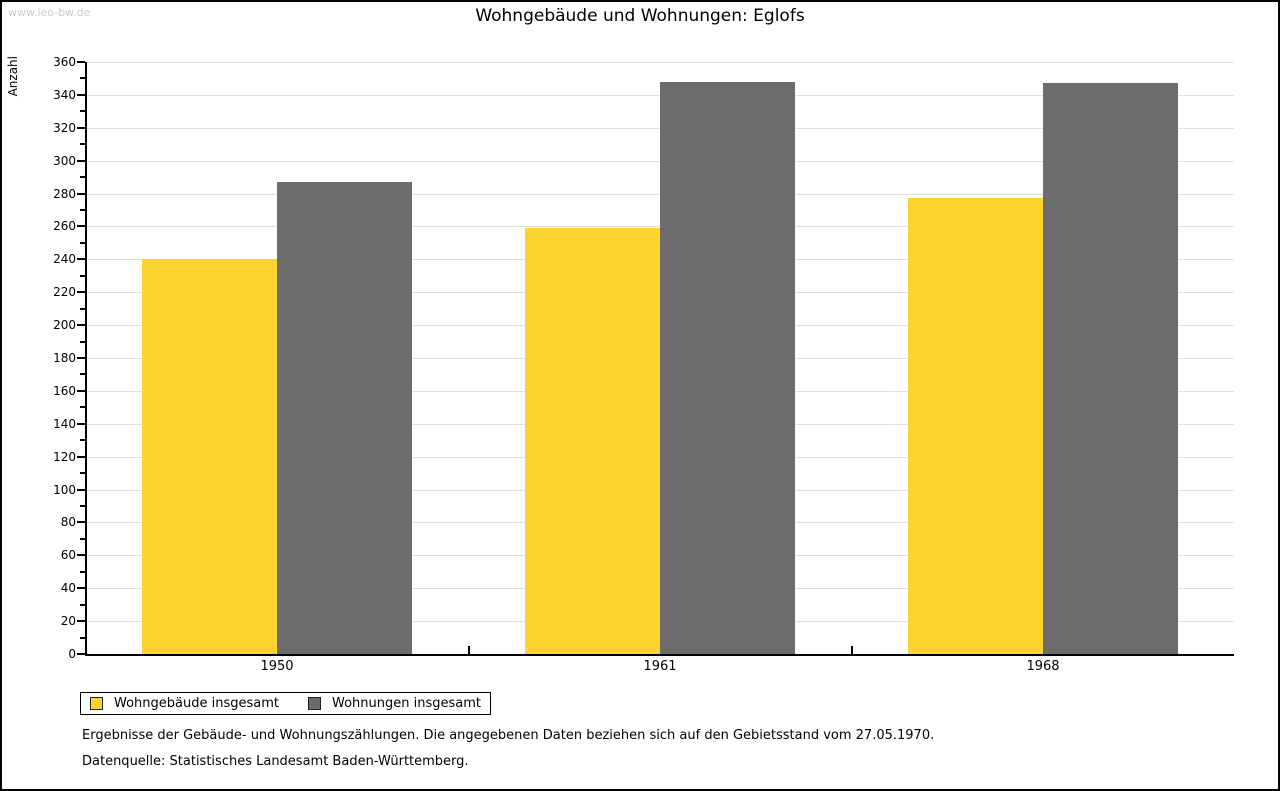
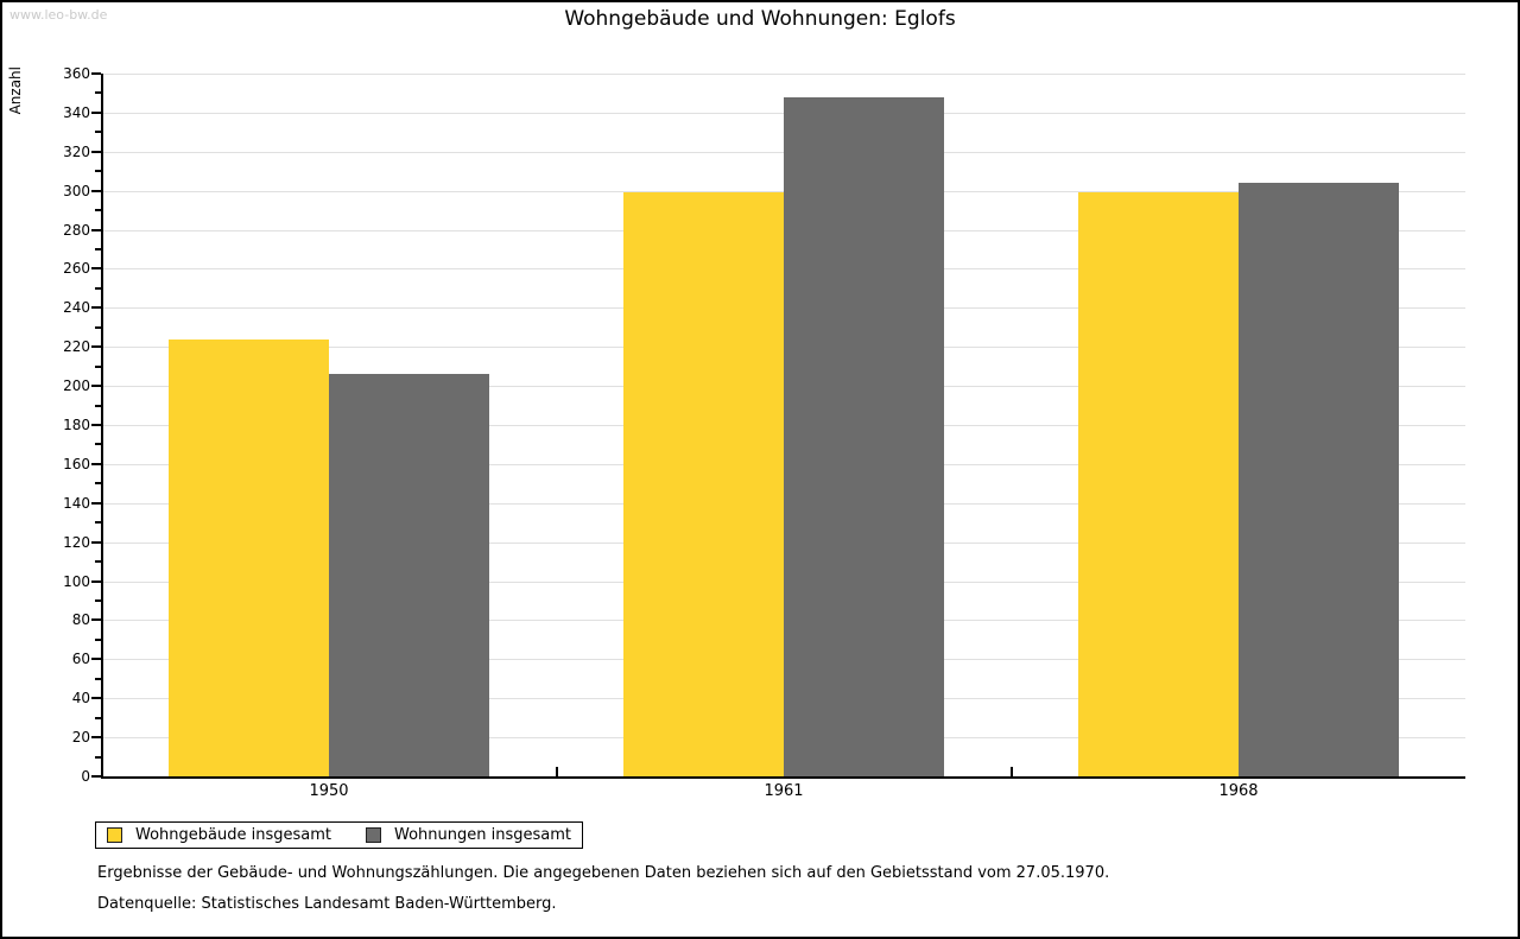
Wohngebäude insgesamt/1950: 240 -> 224
Wohnungen insgesamt/1950: 287 -> 206
Wohngebäude insgesamt/1961: 259 -> 299
Wohngebäude insgesamt/1968: 277 -> 299
Wohnungen insgesamt/1968: 347 -> 304
